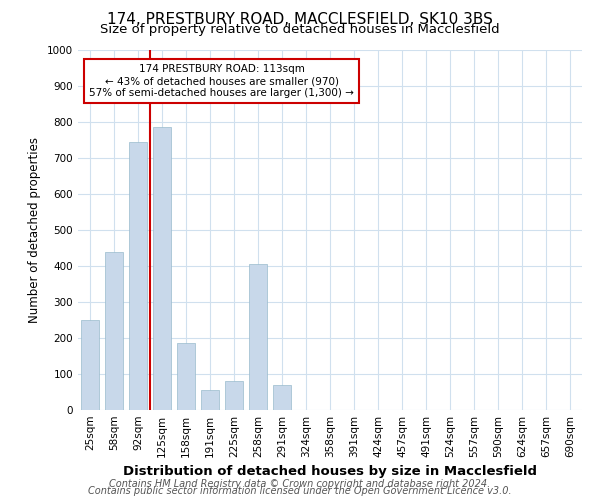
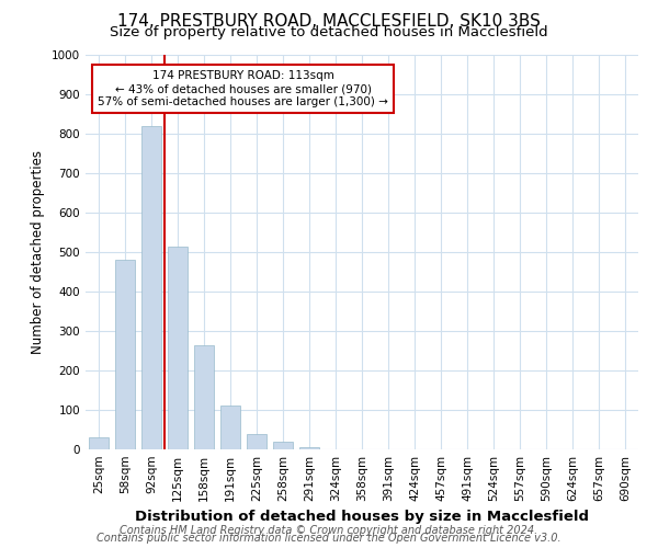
25sqm: 250 -> 30
58sqm: 440 -> 480
92sqm: 745 -> 820
125sqm: 785 -> 515
158sqm: 185 -> 265
191sqm: 55 -> 110
225sqm: 80 -> 40
258sqm: 405 -> 20
291sqm: 70 -> 5
